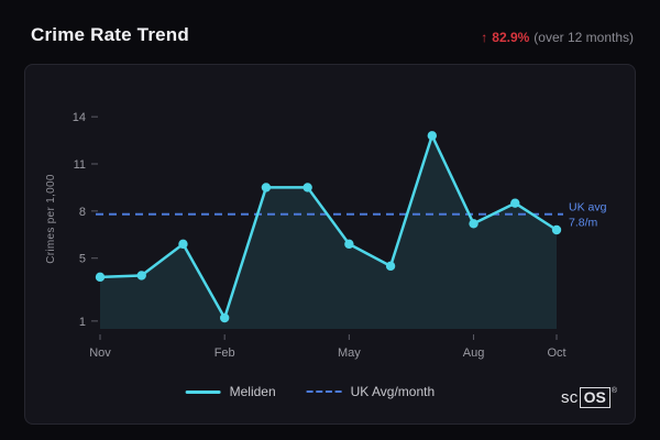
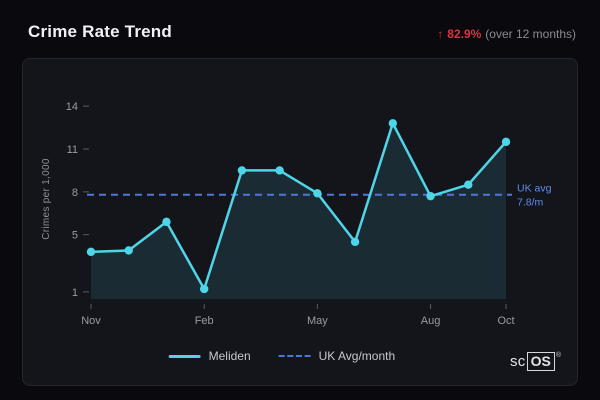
May: 5.9 -> 7.9
Aug: 7.2 -> 7.7
Oct: 6.8 -> 11.5
